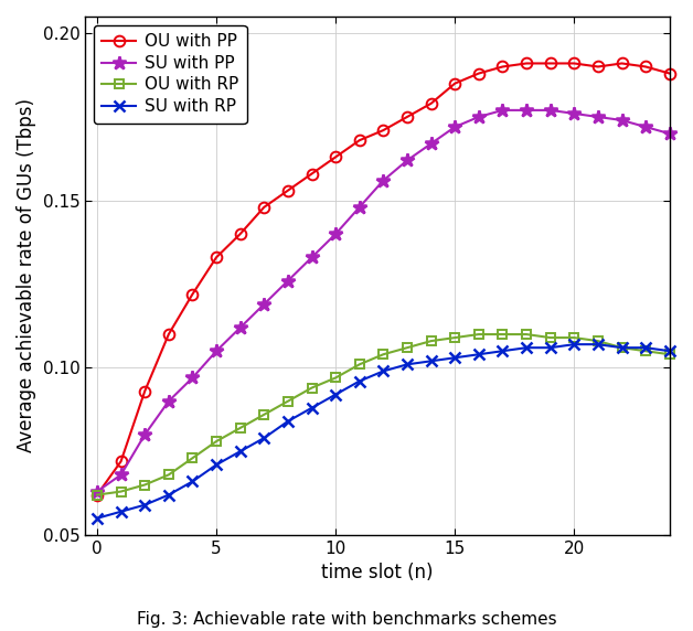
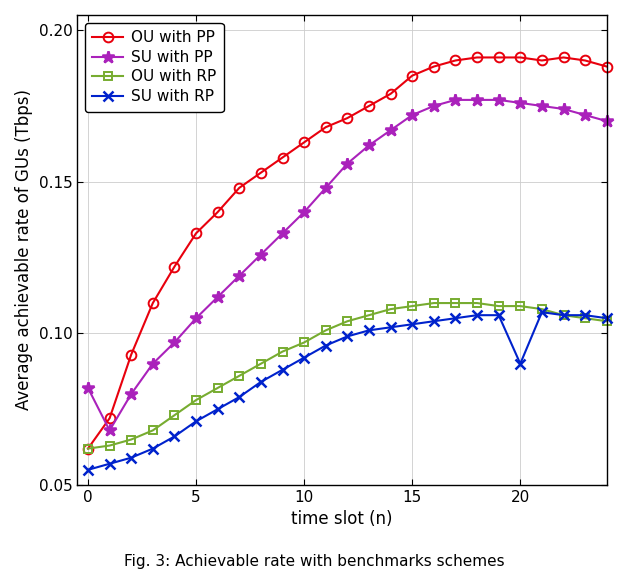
SU with PP/0: 0.063 -> 0.082
SU with RP/20: 0.107 -> 0.090
